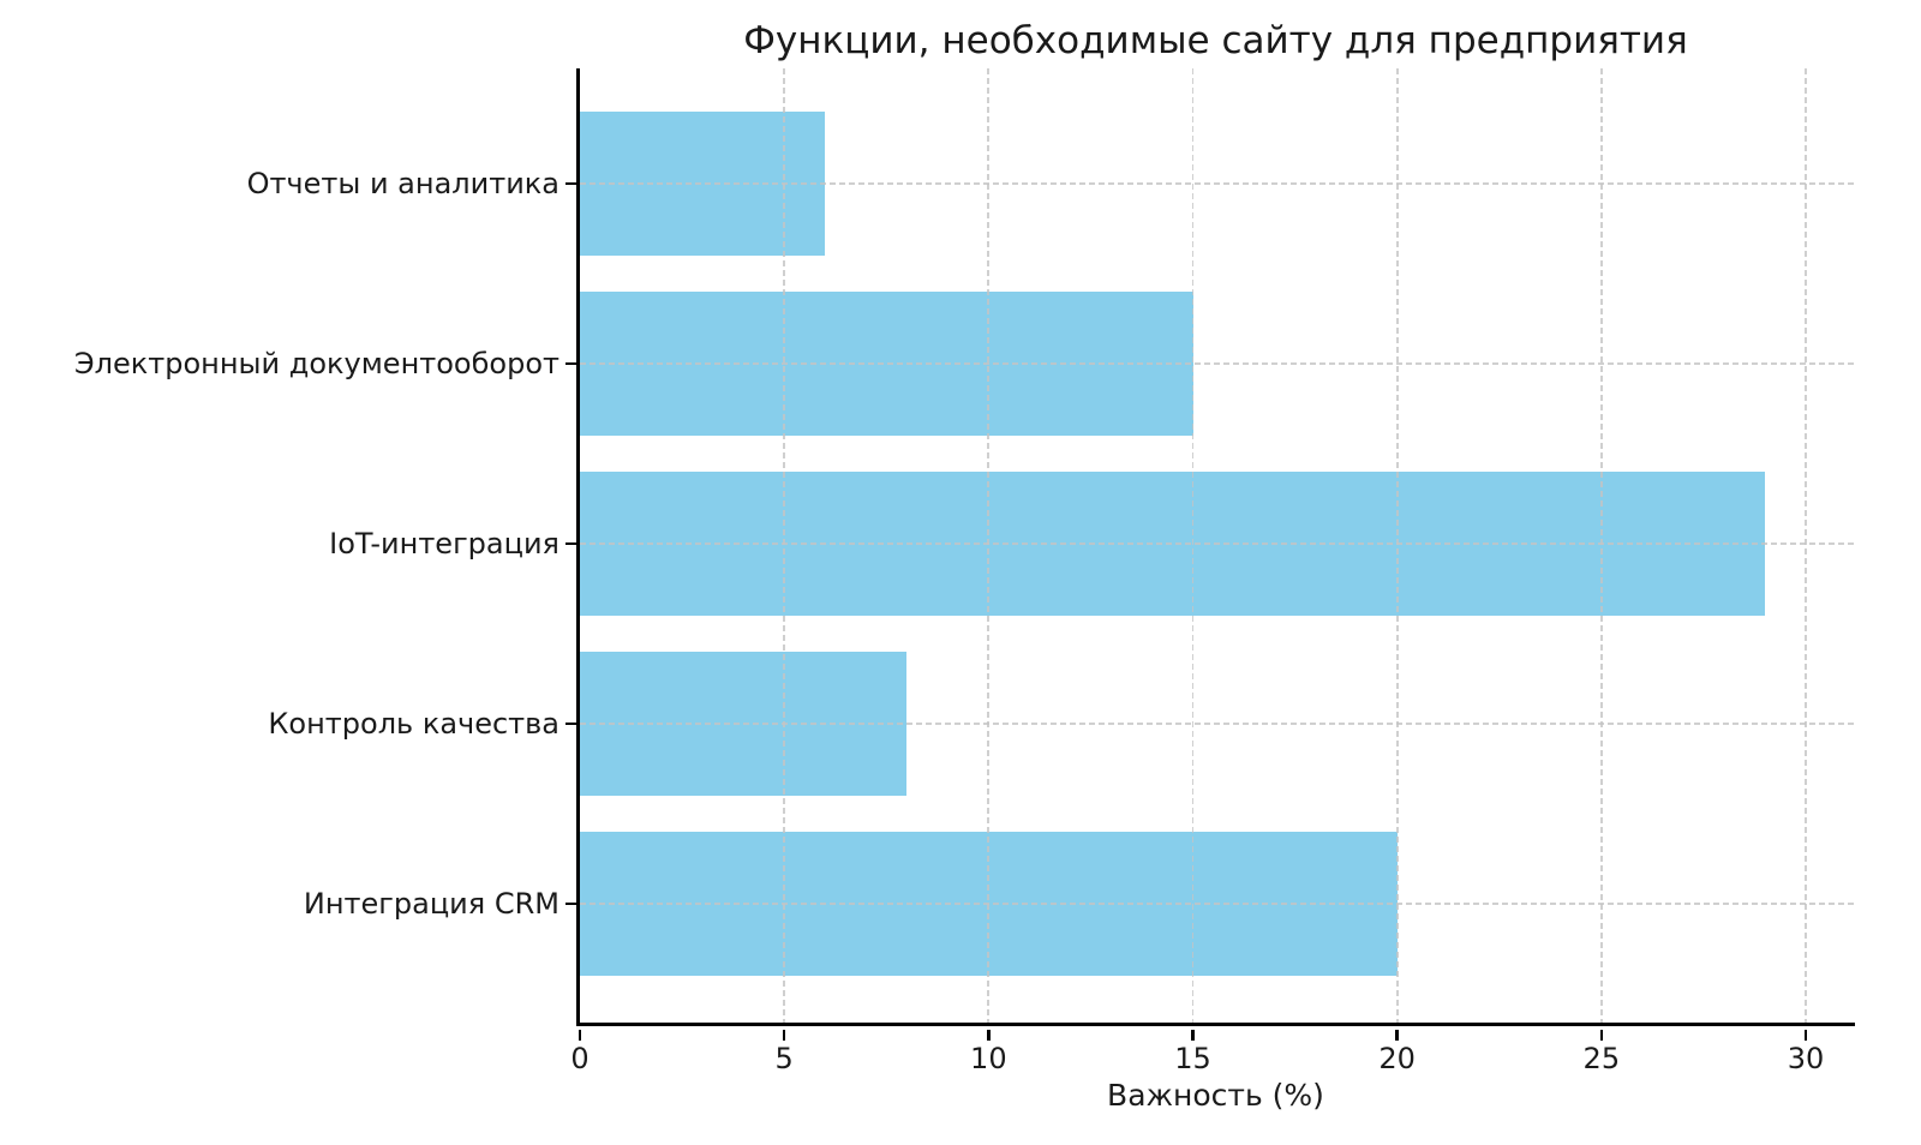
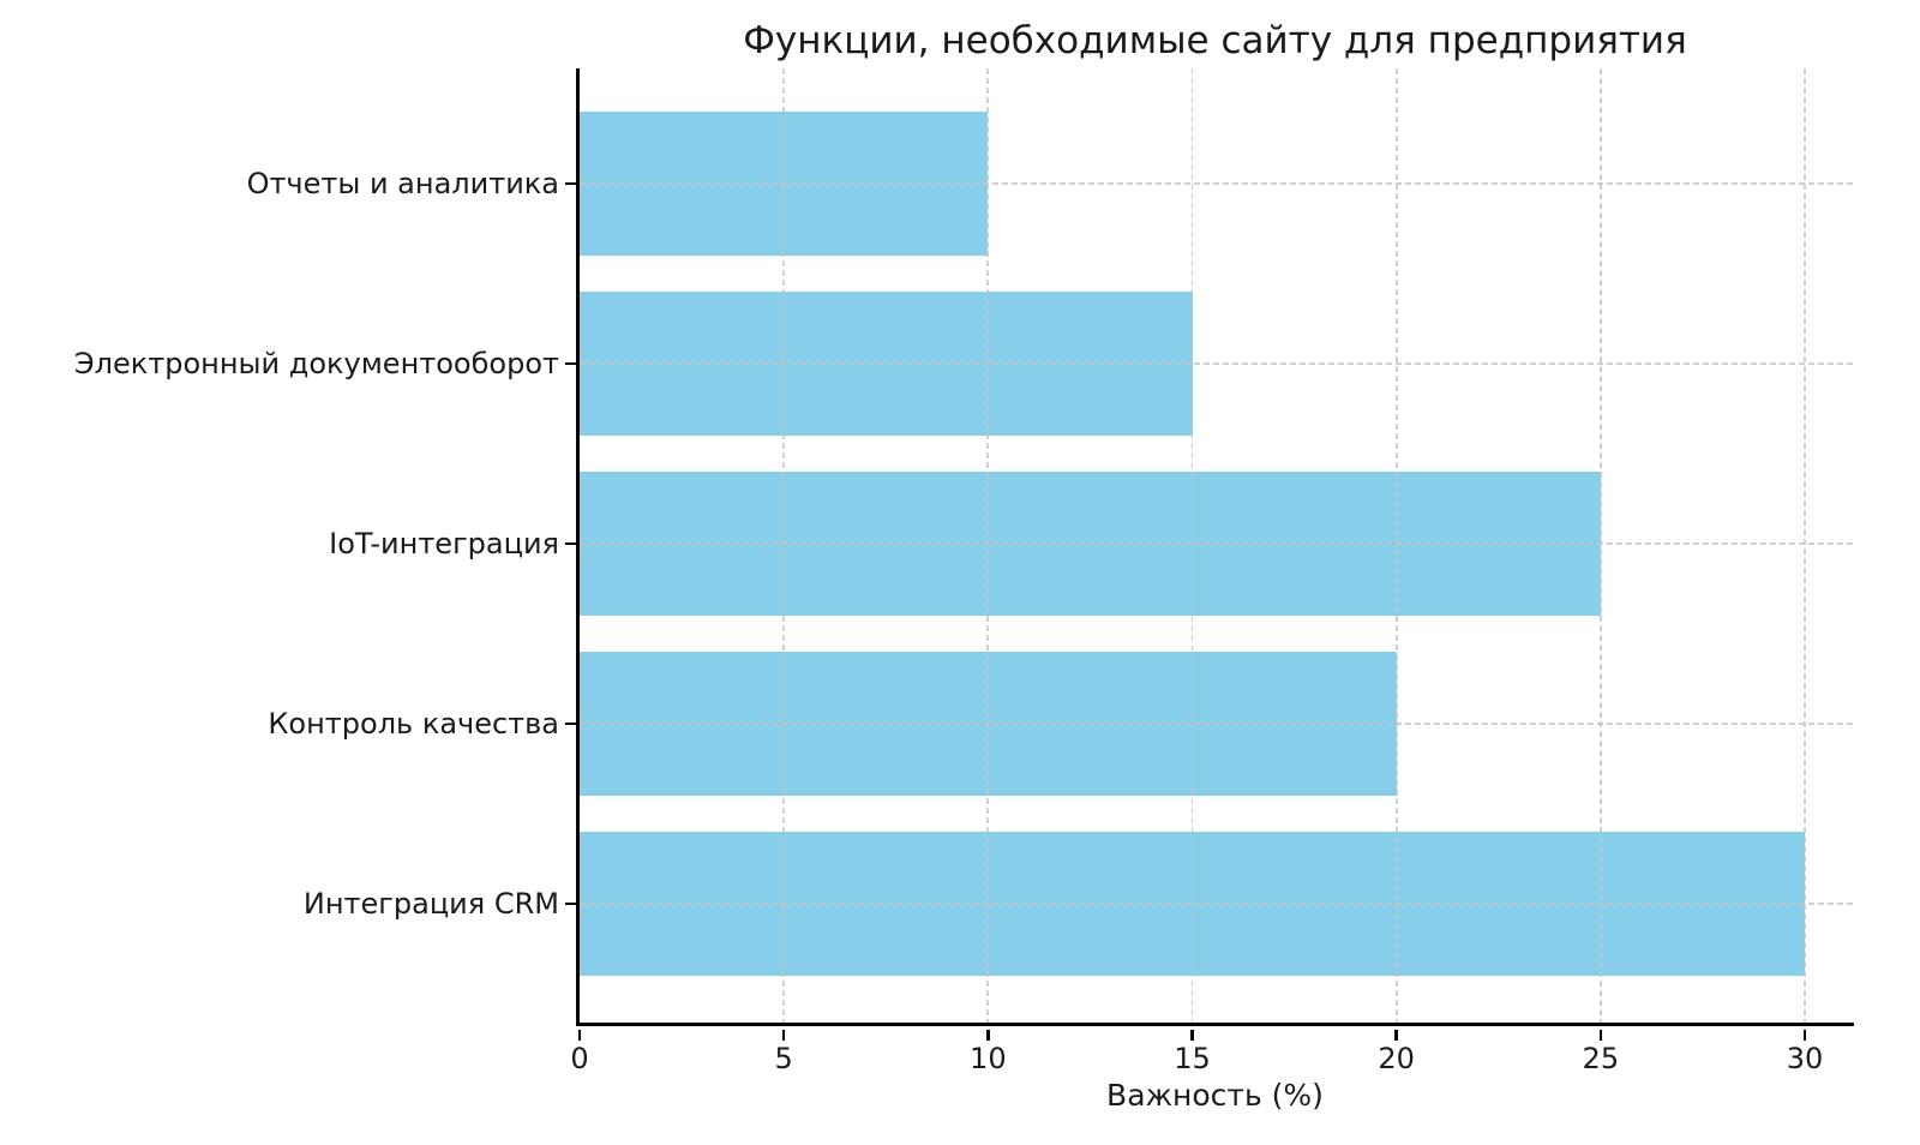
Отчеты и аналитика: 6 -> 10
IoT-интеграция: 29 -> 25
Контроль качества: 8 -> 20
Интеграция CRM: 20 -> 30
